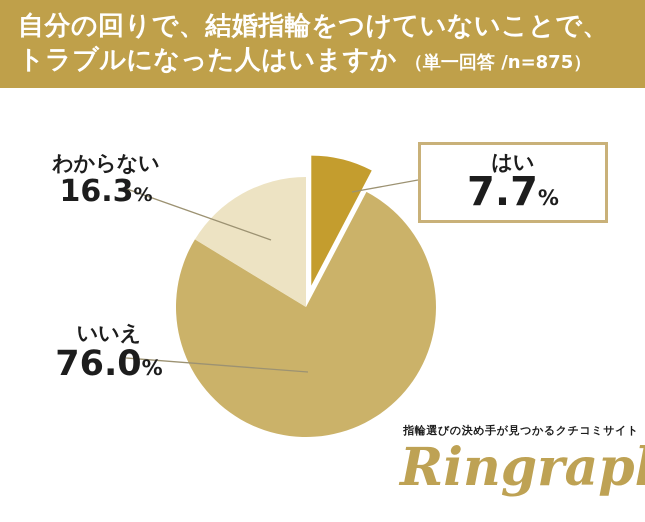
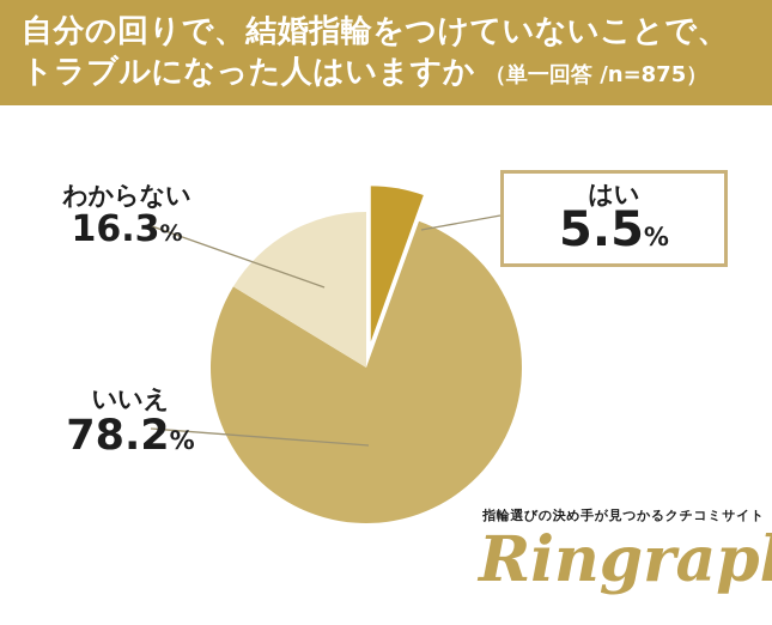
はい: 7.7 -> 5.5
いいえ: 76.0 -> 78.2
